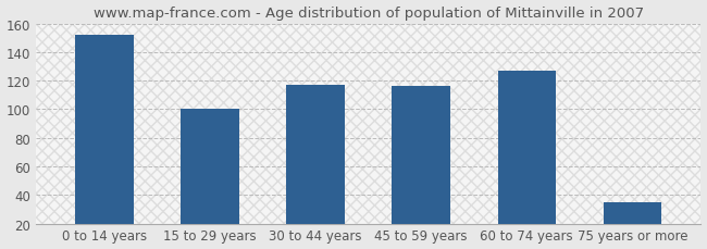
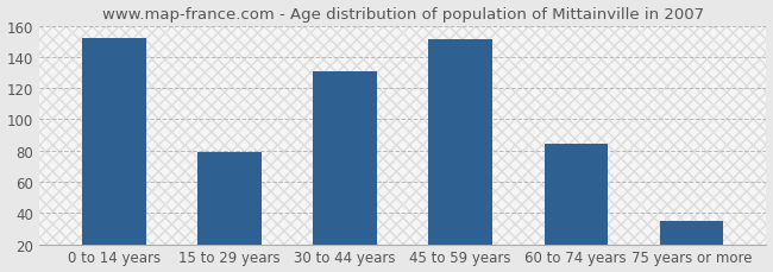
15 to 29 years: 100 -> 79
30 to 44 years: 117 -> 131
45 to 59 years: 116 -> 151
60 to 74 years: 127 -> 84
